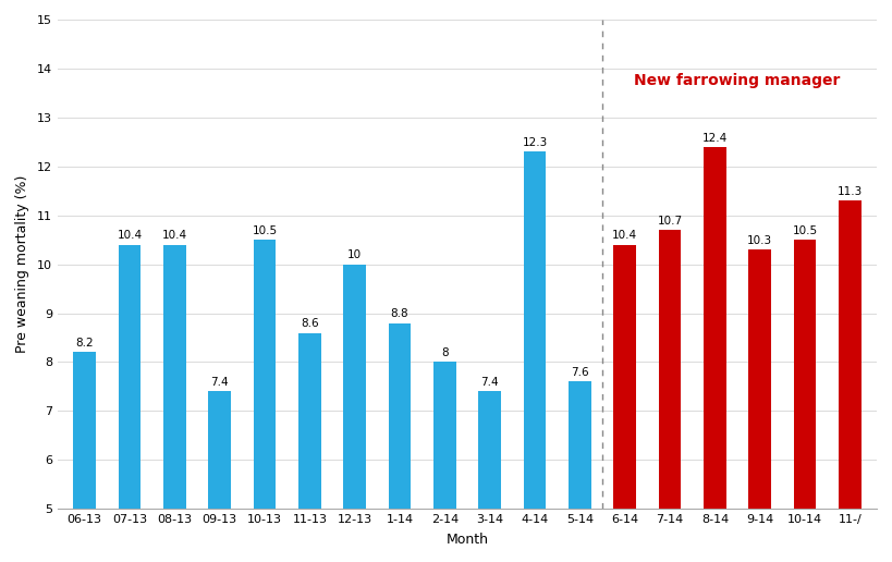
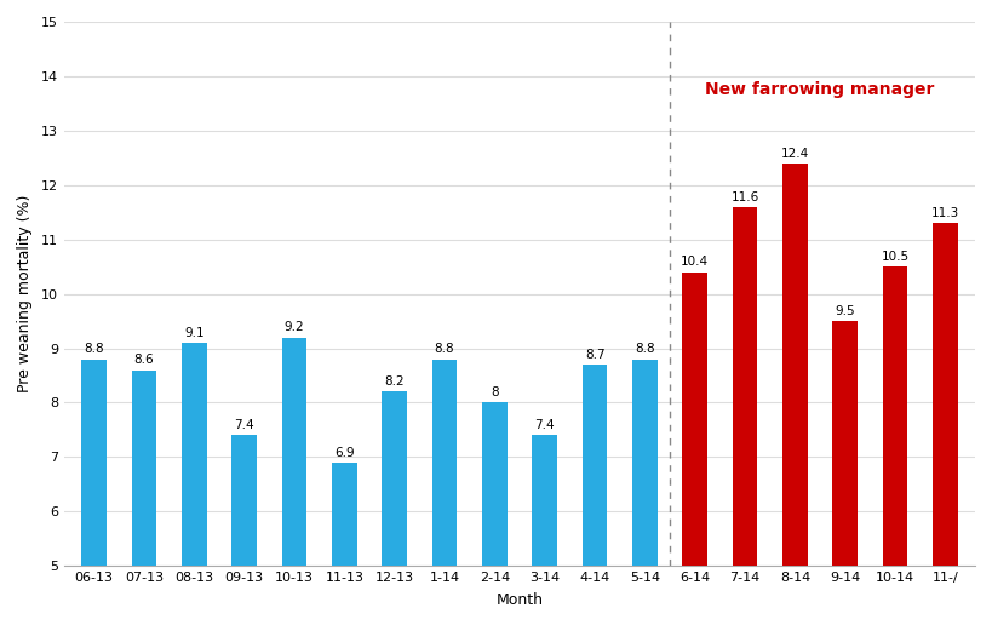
06-13: 8.2 -> 8.8
07-13: 10.4 -> 8.6
08-13: 10.4 -> 9.1
10-13: 10.5 -> 9.2
11-13: 8.6 -> 6.9
12-13: 10 -> 8.2
4-14: 12.3 -> 8.7
5-14: 7.6 -> 8.8
7-14: 10.7 -> 11.6
9-14: 10.3 -> 9.5
